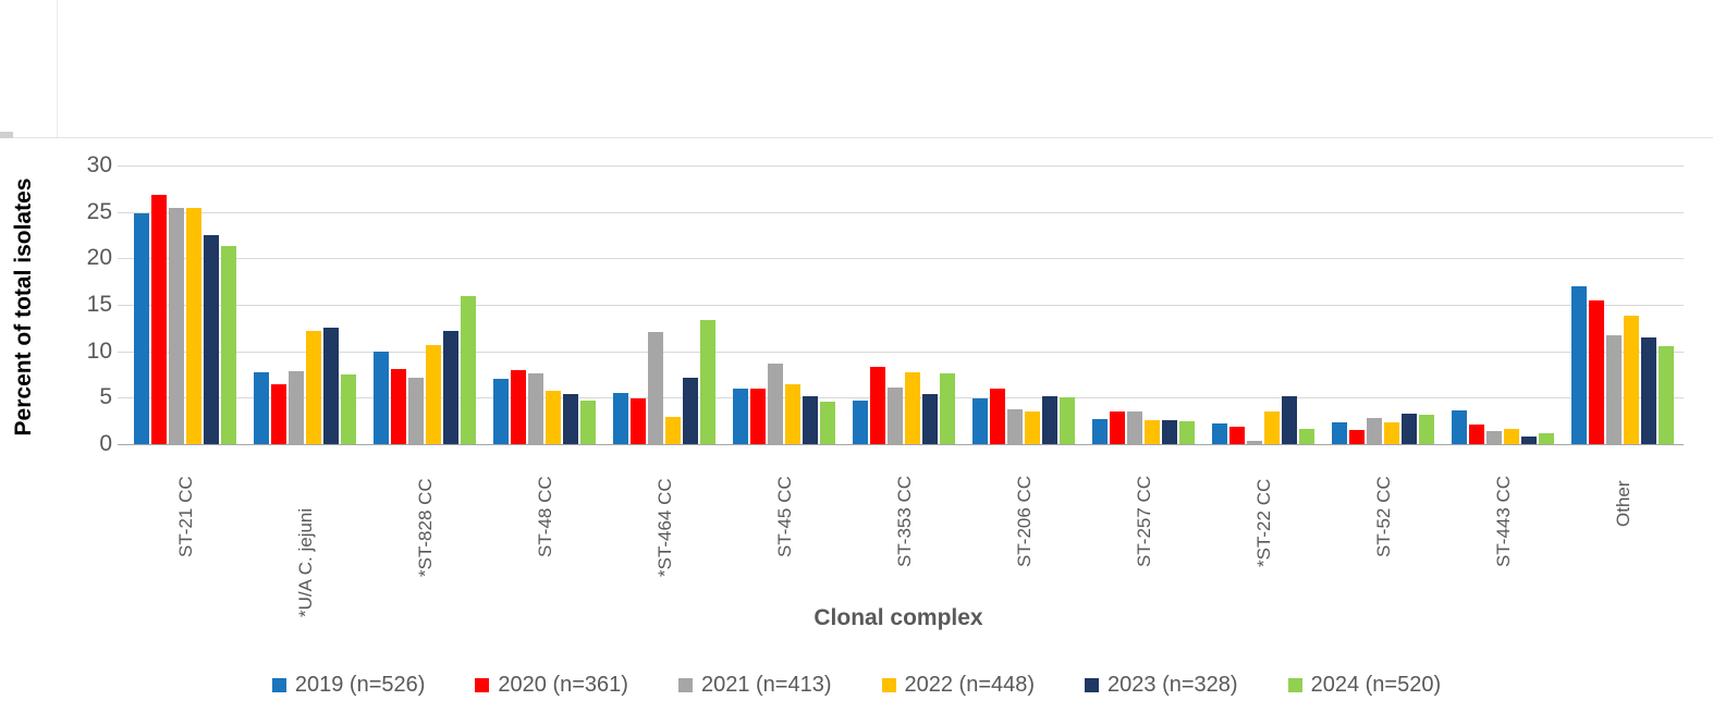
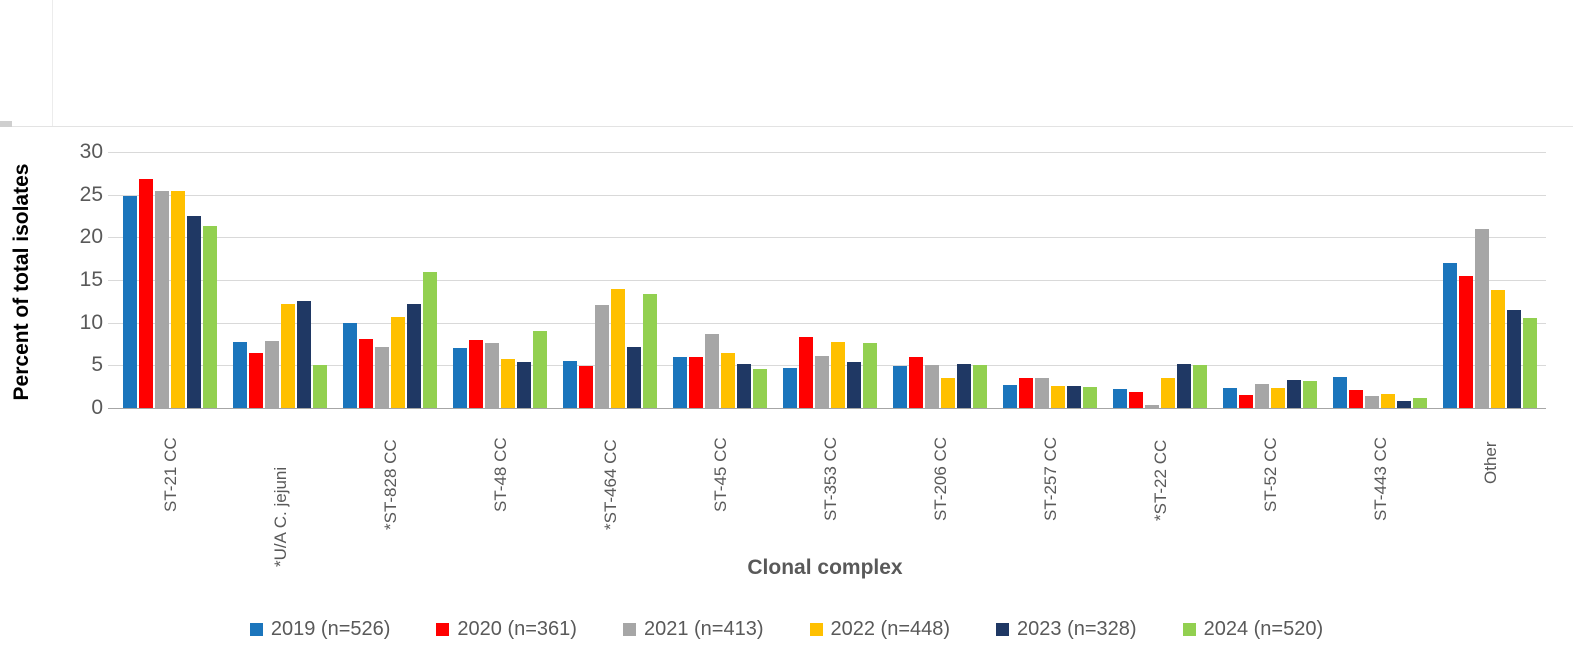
2024 (n=520)/*U/A C. jejuni: 8 -> 5
2024 (n=520)/ST-48 CC: 5 -> 9
2022 (n=448)/*ST-464 CC: 3 -> 14
2021 (n=413)/ST-206 CC: 4 -> 5
2024 (n=520)/*ST-22 CC: 2 -> 5
2021 (n=413)/Other: 12 -> 21
